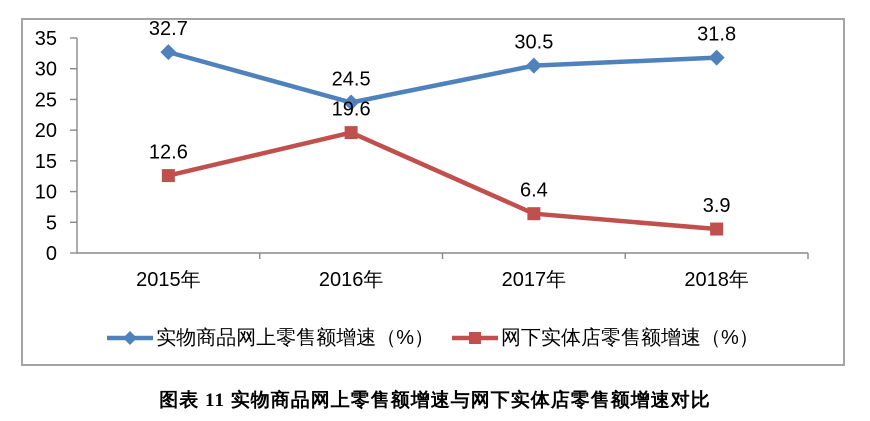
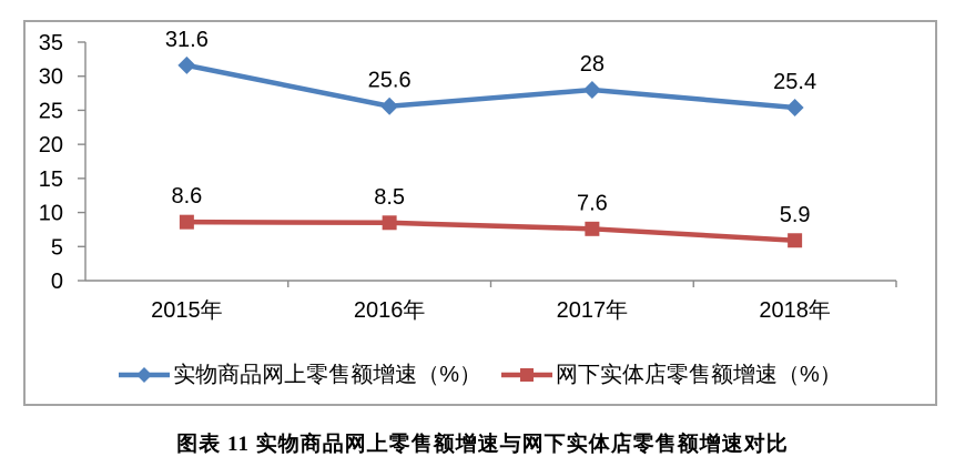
实物商品网上零售额增速（%）/2015年: 32.7 -> 31.6
网下实体店零售额增速（%）/2015年: 12.6 -> 8.6
实物商品网上零售额增速（%）/2016年: 24.5 -> 25.6
网下实体店零售额增速（%）/2016年: 19.6 -> 8.5
实物商品网上零售额增速（%）/2017年: 30.5 -> 28
网下实体店零售额增速（%）/2017年: 6.4 -> 7.6
实物商品网上零售额增速（%）/2018年: 31.8 -> 25.4
网下实体店零售额增速（%）/2018年: 3.9 -> 5.9
